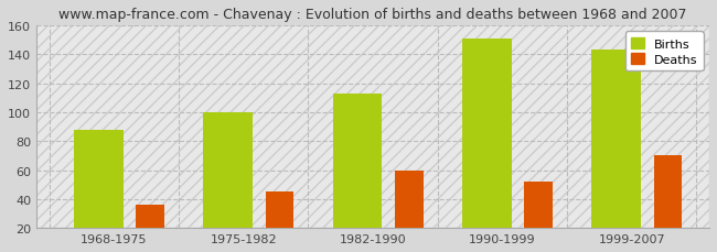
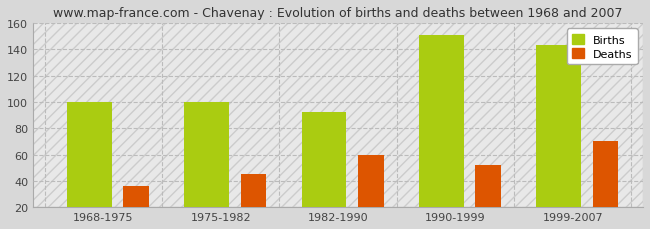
Births/1968-1975: 88 -> 100
Births/1982-1990: 113 -> 92
